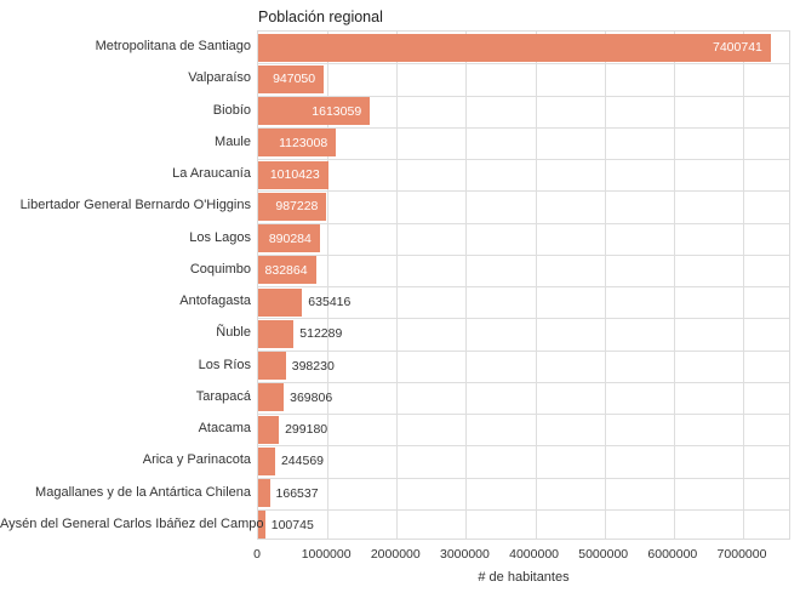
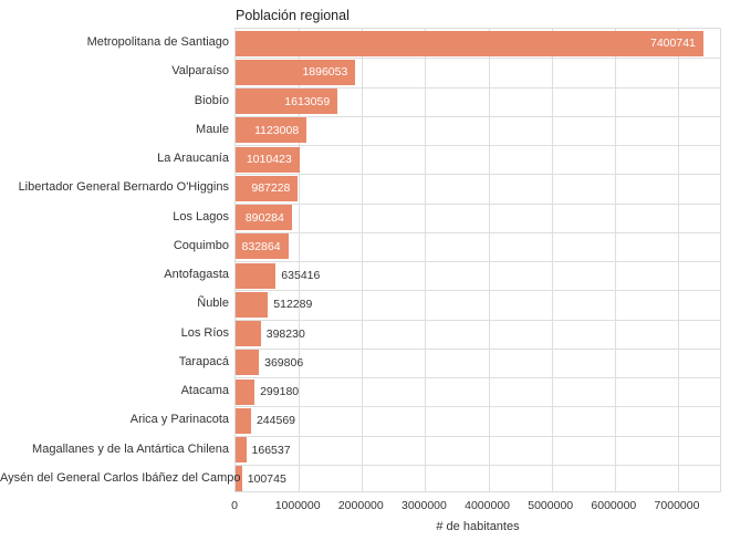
Valparaíso: 947050 -> 1896053
